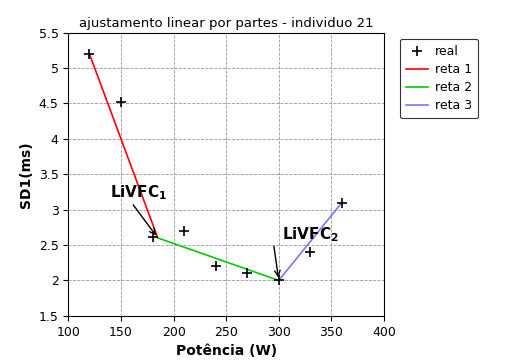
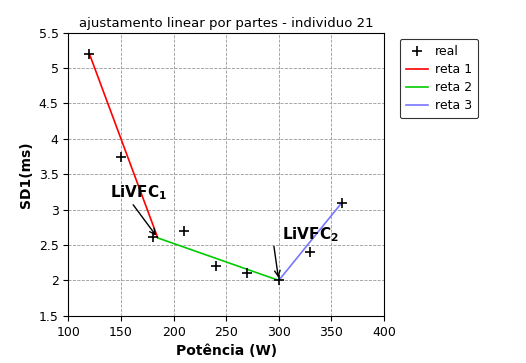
150: 4.52 -> 3.75
